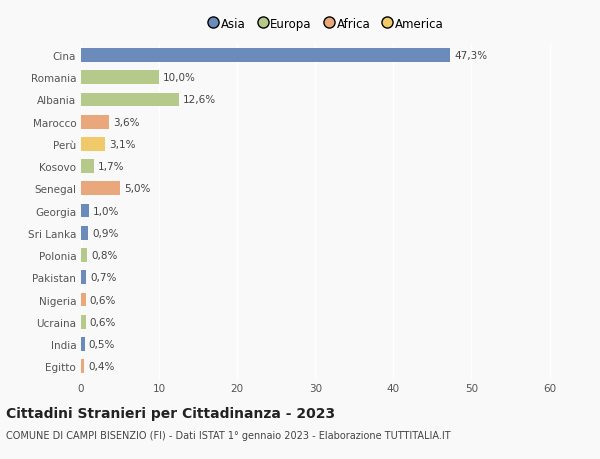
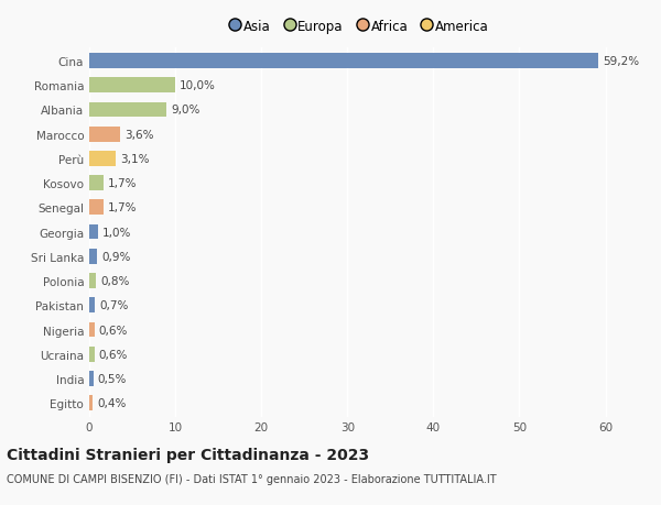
Cina: 47,3% -> 59,2%
Albania: 12,6% -> 9,0%
Senegal: 5,0% -> 1,7%
